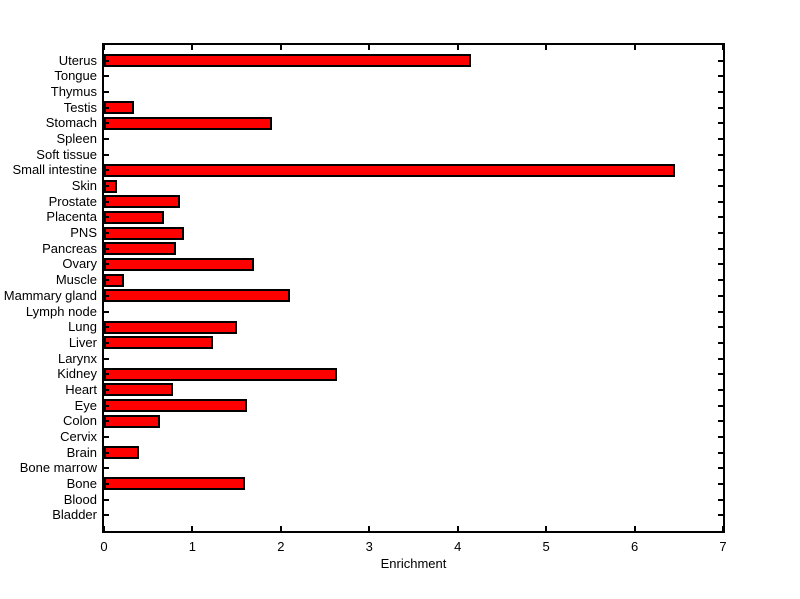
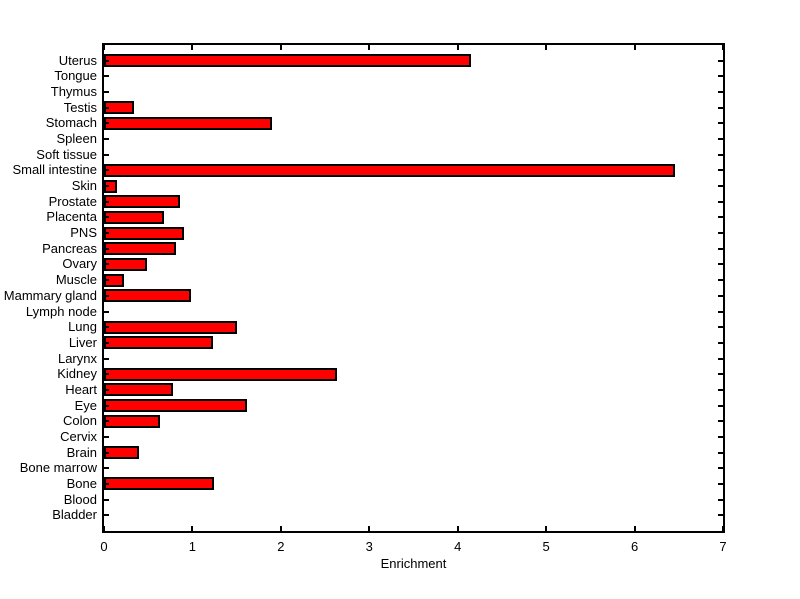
Ovary: 1.7 -> 0.5
Mammary gland: 2.1 -> 1.0
Bone: 1.6 -> 1.2
